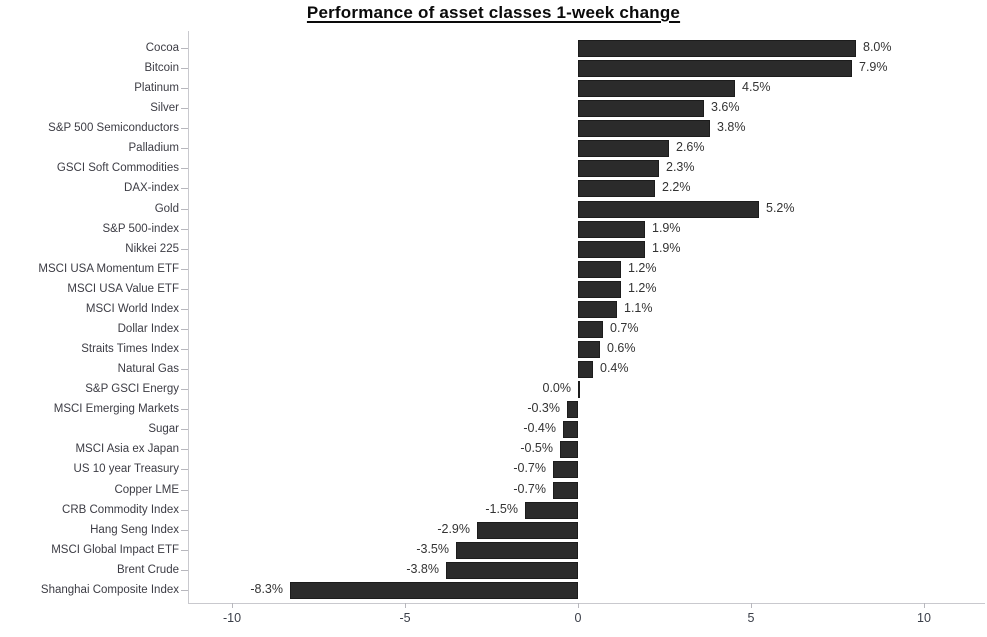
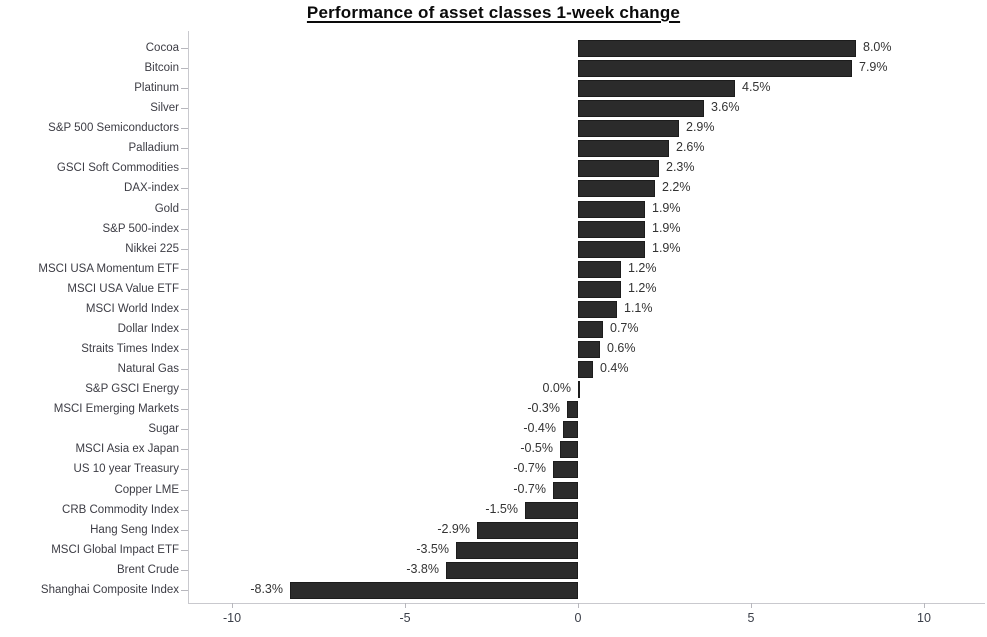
S&P 500 Semiconductors: 3.8% -> 2.9%
Gold: 5.2% -> 1.9%
